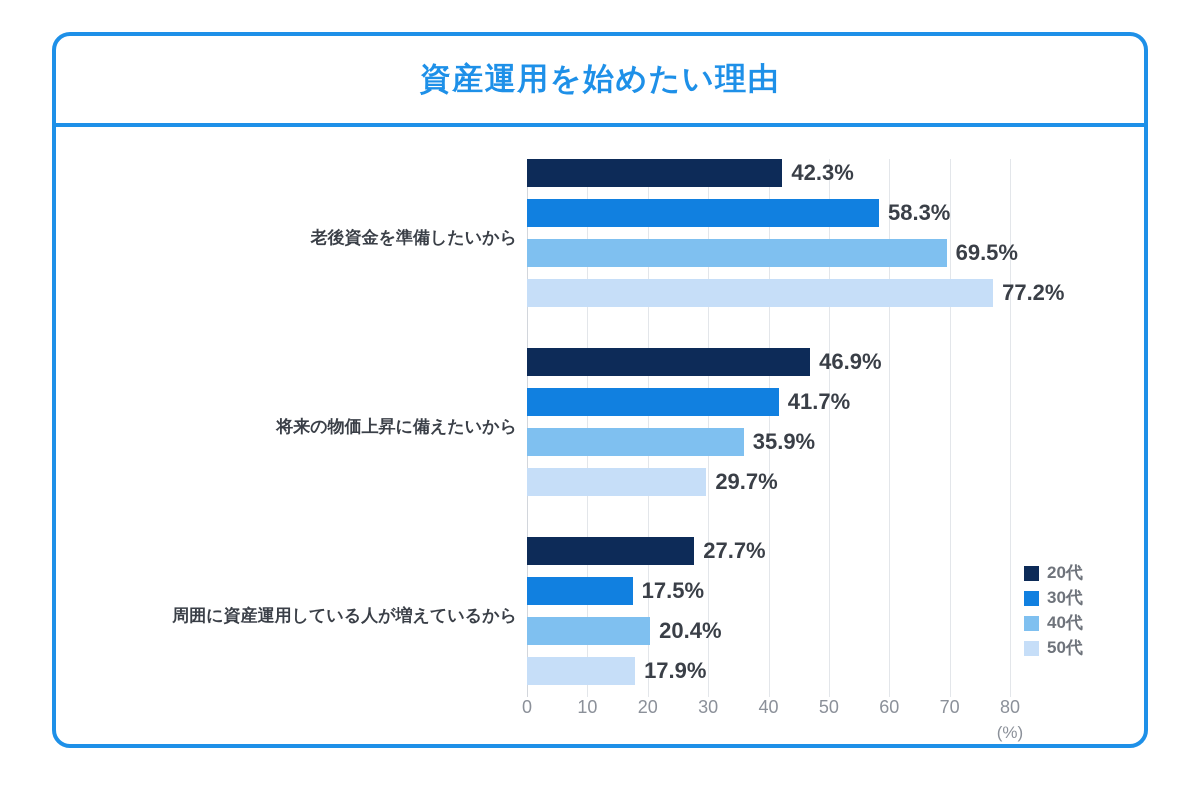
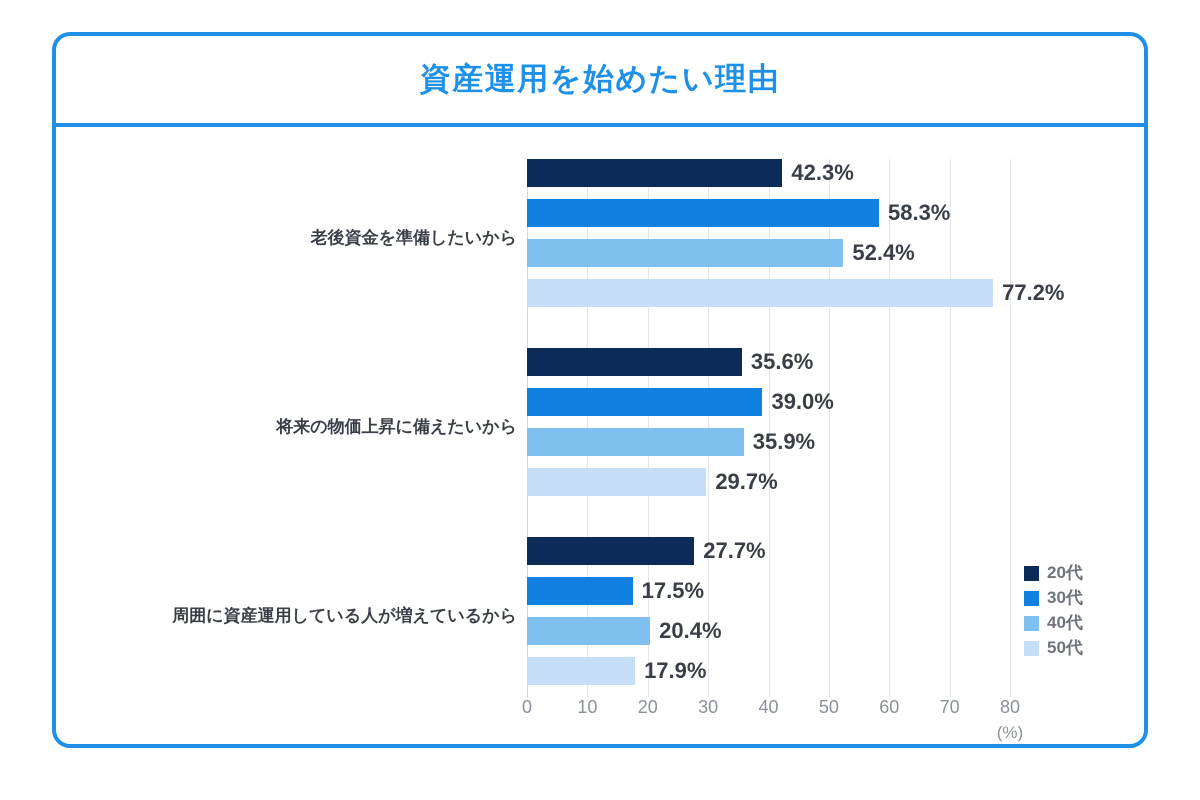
40代/老後資金を準備したいから: 69.5% -> 52.4%
20代/将来の物価上昇に備えたいから: 46.9% -> 35.6%
30代/将来の物価上昇に備えたいから: 41.7% -> 39.0%
